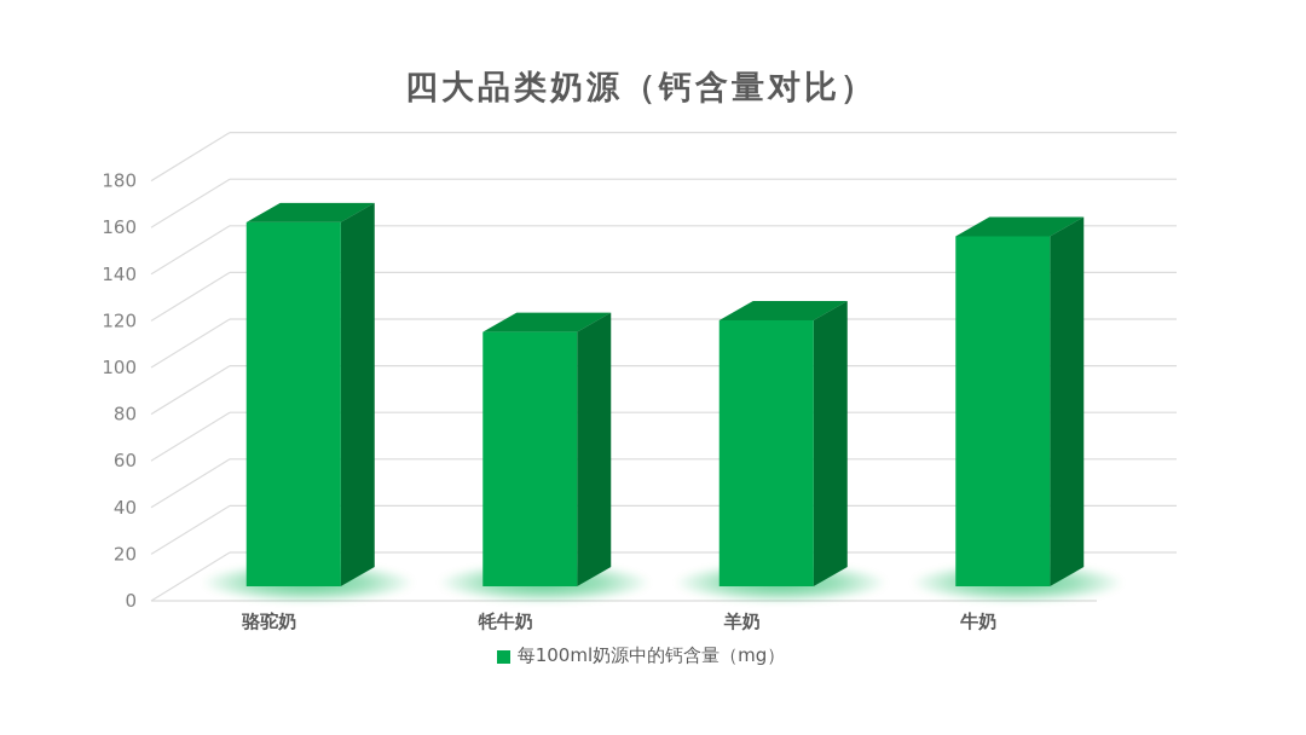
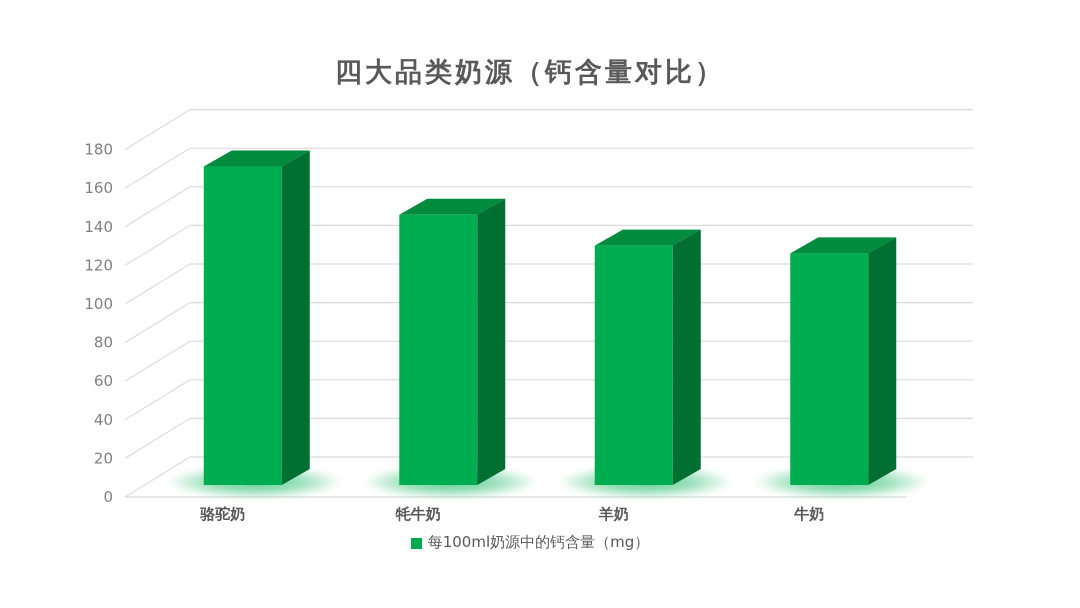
骆驼奶: 156 -> 165
牦牛奶: 109 -> 140
羊奶: 114 -> 124
牛奶: 150 -> 120
